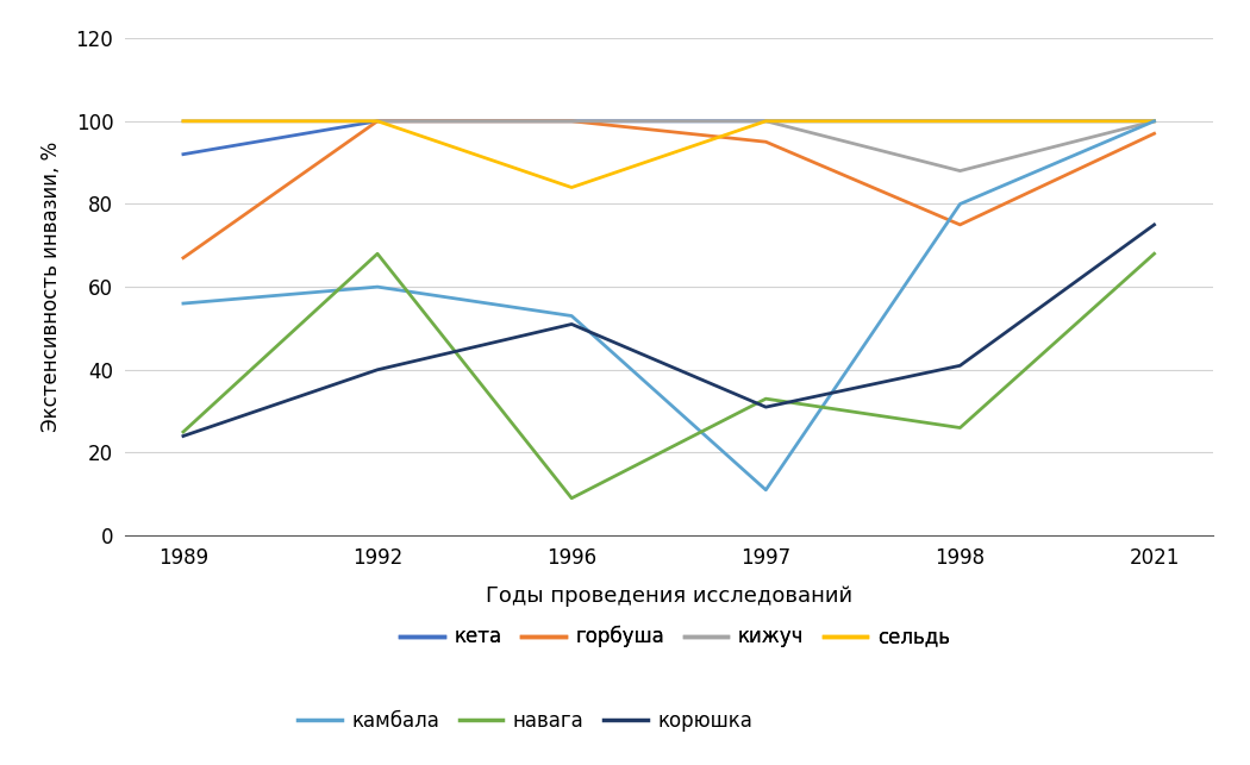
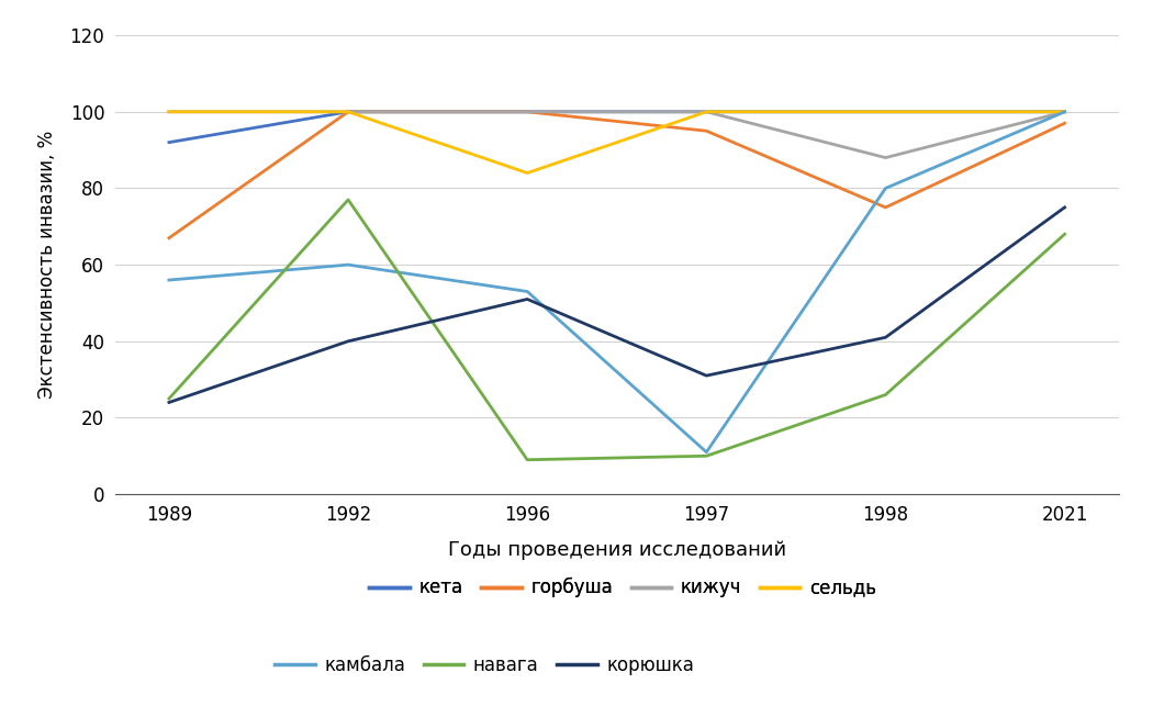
навага/1992: 68 -> 77
навага/1997: 33 -> 10
